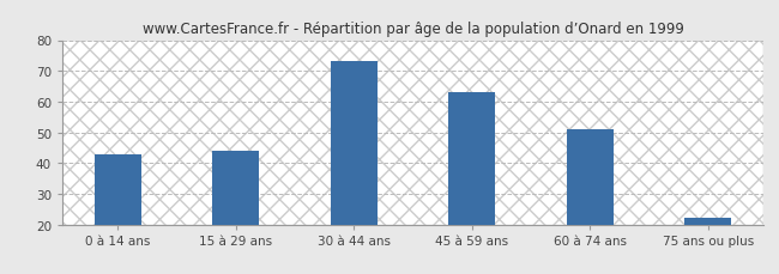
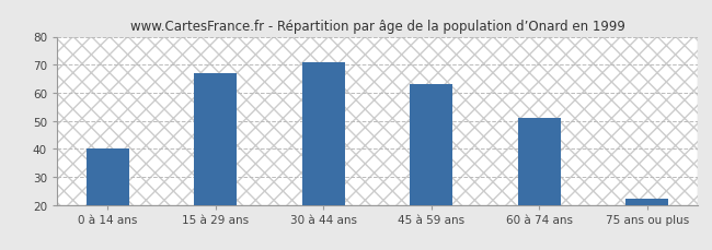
0 à 14 ans: 43 -> 40
15 à 29 ans: 44 -> 67
30 à 44 ans: 73 -> 71
